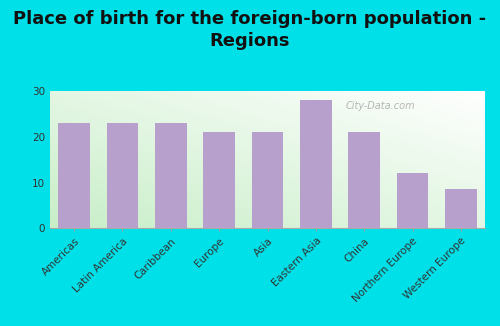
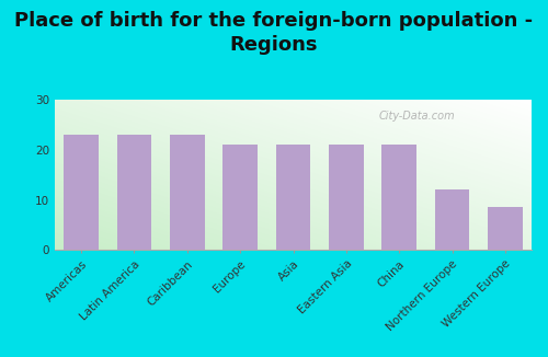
Eastern Asia: 28.0 -> 21.0
